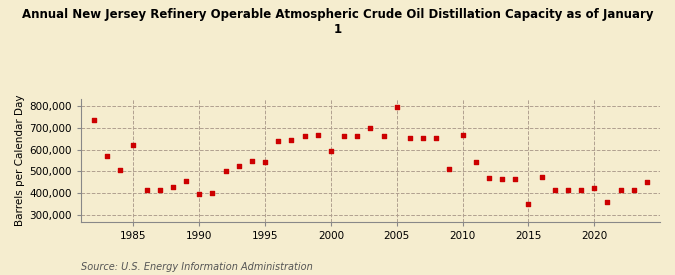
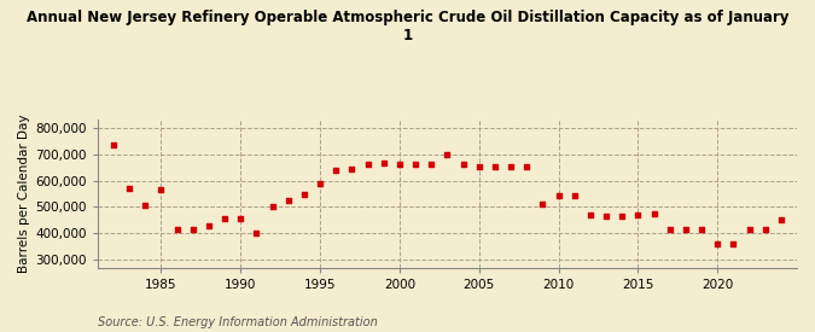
1985: 620,000 -> 565,000
1990: 395,000 -> 455,000
1995: 545,000 -> 590,000
2000: 595,000 -> 660,000
2005: 795,000 -> 655,000
2010: 665,000 -> 545,000
2015: 350,000 -> 470,000
2020: 425,000 -> 360,000
